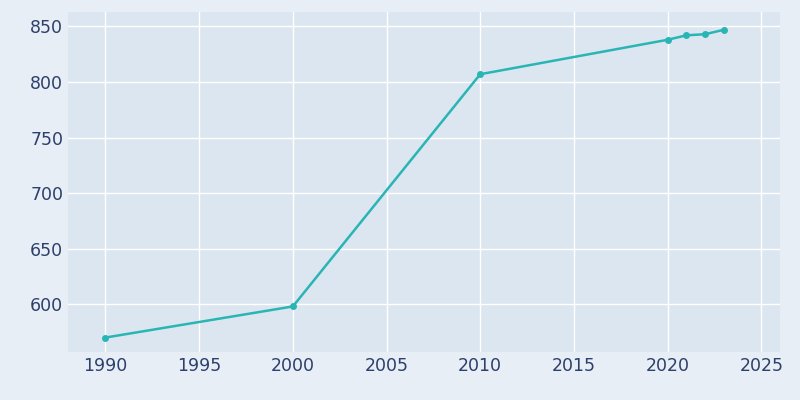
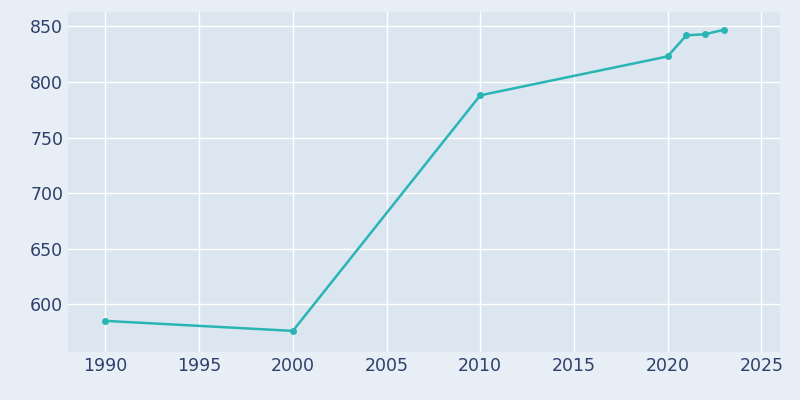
1990: 570 -> 585
2000: 598 -> 576
2010: 807 -> 788
2020: 838 -> 823
